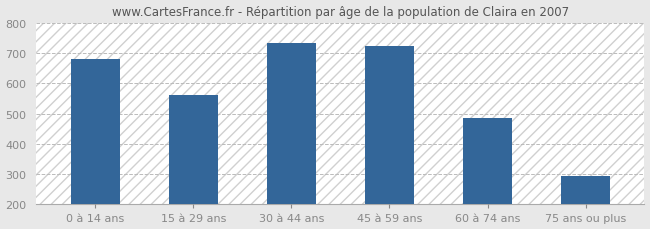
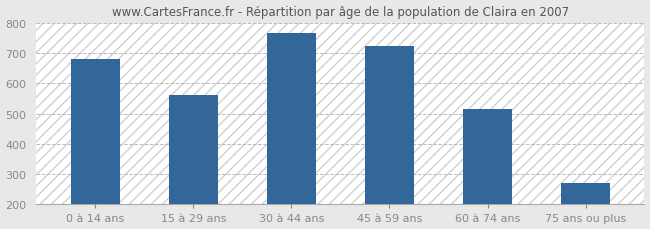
30 à 44 ans: 735 -> 765
60 à 74 ans: 484 -> 515
75 ans ou plus: 293 -> 270
